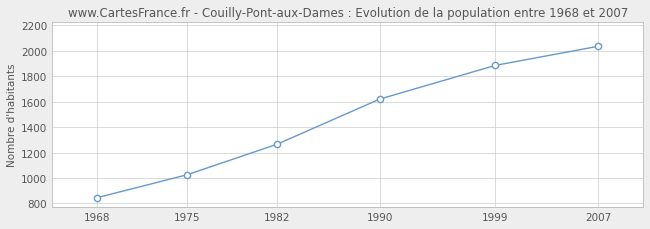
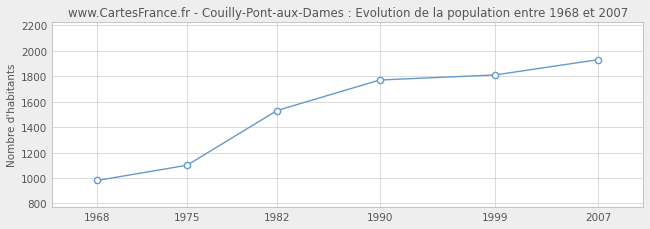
1968: 840 -> 980
1975: 1020 -> 1100
1982: 1260 -> 1530
1990: 1620 -> 1770
1999: 1880 -> 1810
2007: 2040 -> 1930
